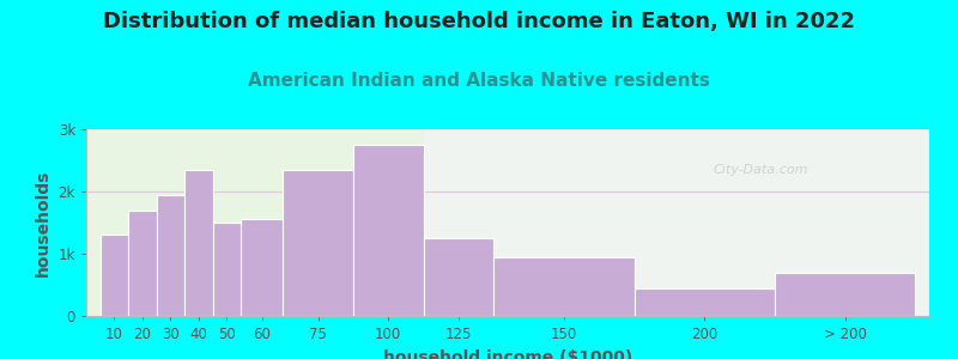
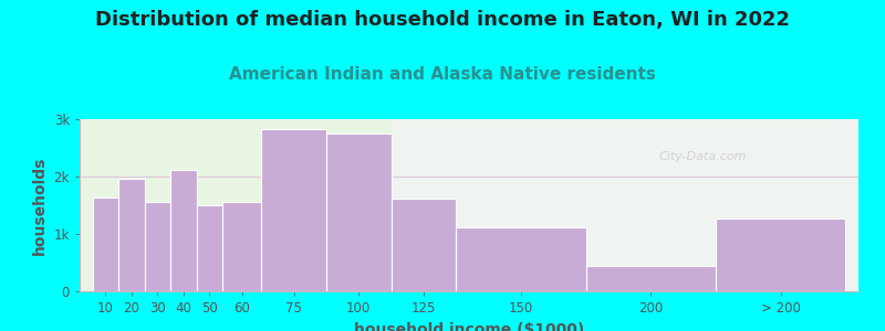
10: 1.30k -> 1.64k
20: 1.70k -> 1.96k
30: 1.95k -> 1.56k
40: 2.35k -> 2.12k
75: 2.35k -> 2.82k
125: 1.25k -> 1.62k
150: 0.95k -> 1.12k
> 200: 0.70k -> 1.26k
